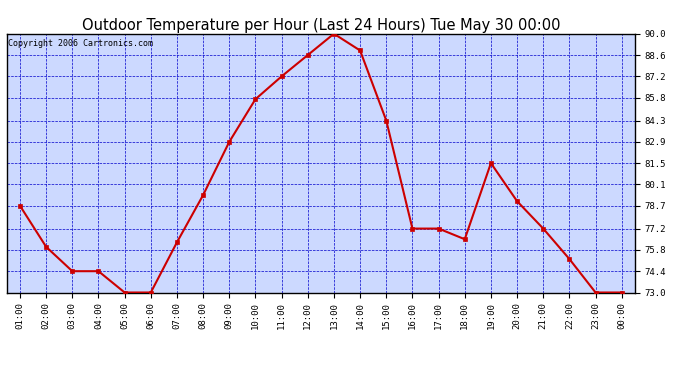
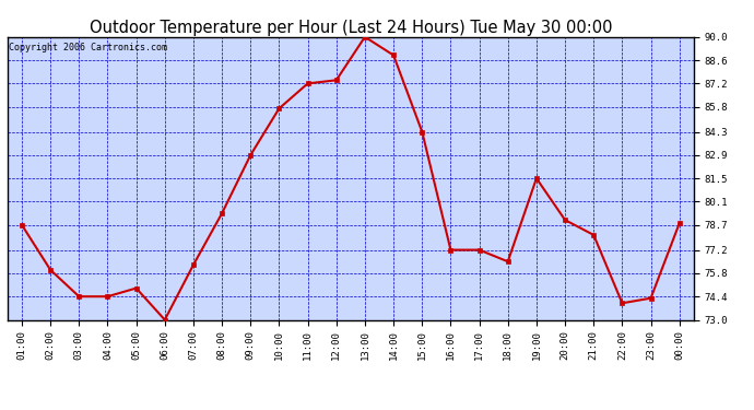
05:00: 73.0 -> 74.9
12:00: 88.6 -> 87.4
21:00: 77.2 -> 78.1
22:00: 75.2 -> 74.0
23:00: 73.0 -> 74.3
00:00: 73.0 -> 78.8
